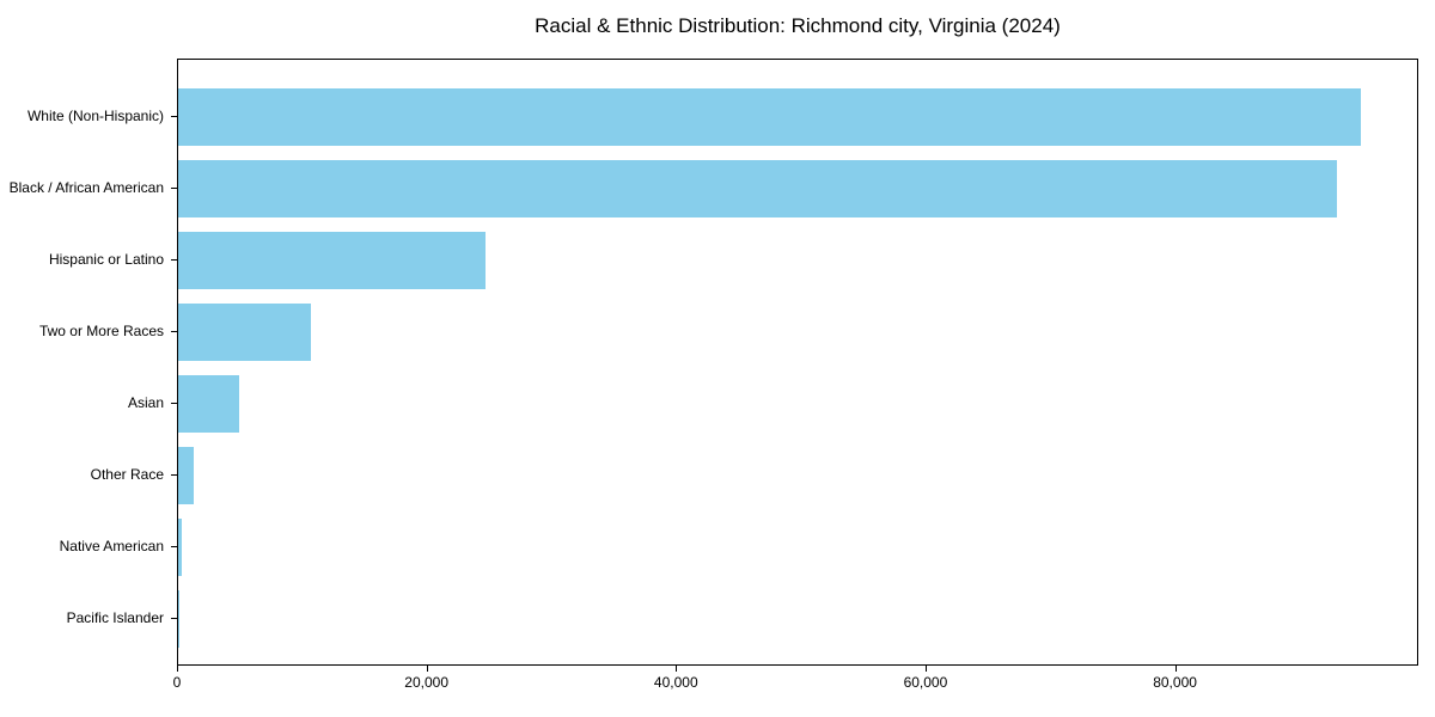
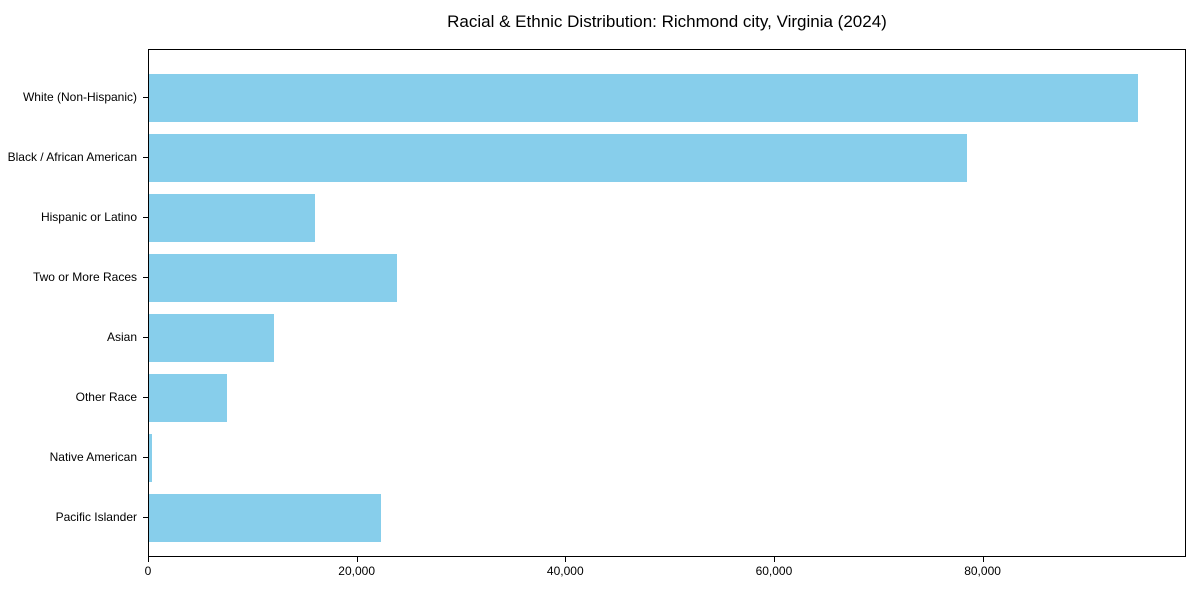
Black / African American: 92900 -> 78400
Hispanic or Latino: 24600 -> 15900
Two or More Races: 10600 -> 23800
Asian: 4900 -> 12000
Other Race: 1200 -> 7500
Pacific Islander: 100 -> 22200
